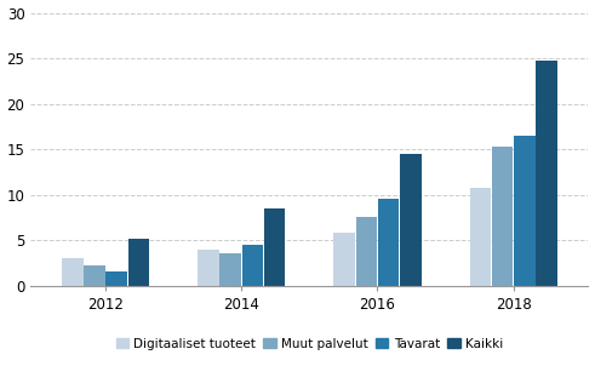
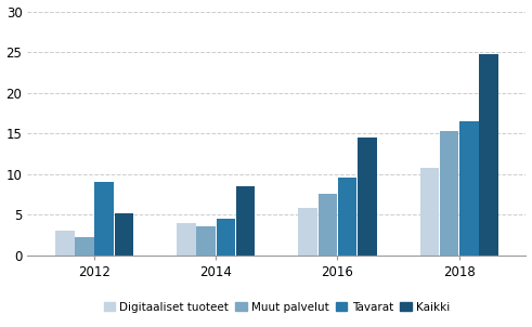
Tavarat/2012: 1.5 -> 9.0
